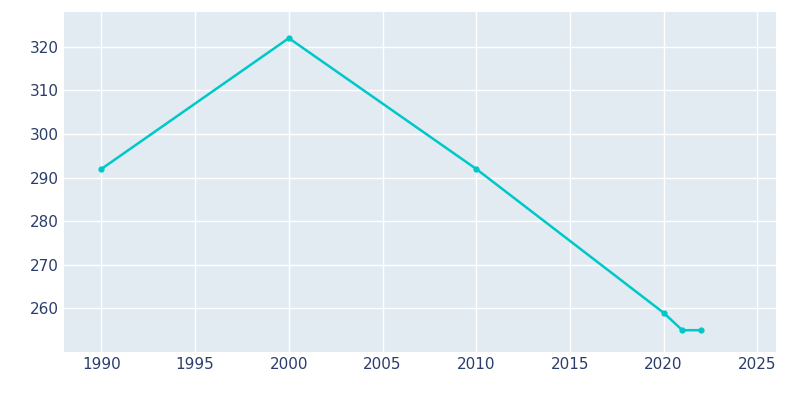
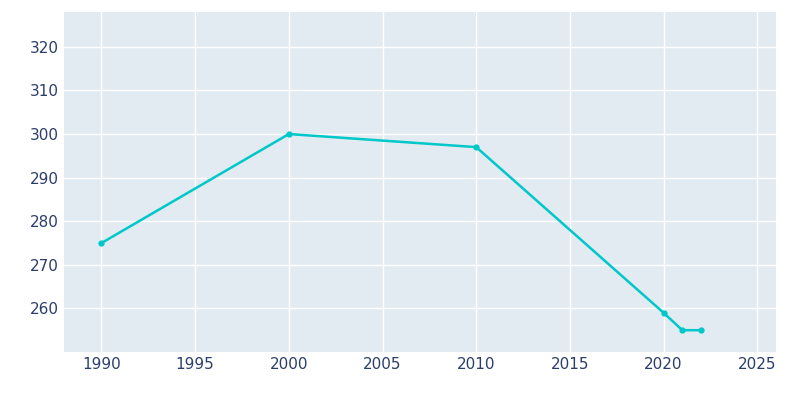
1990: 292 -> 275
2000: 322 -> 300
2010: 292 -> 297
